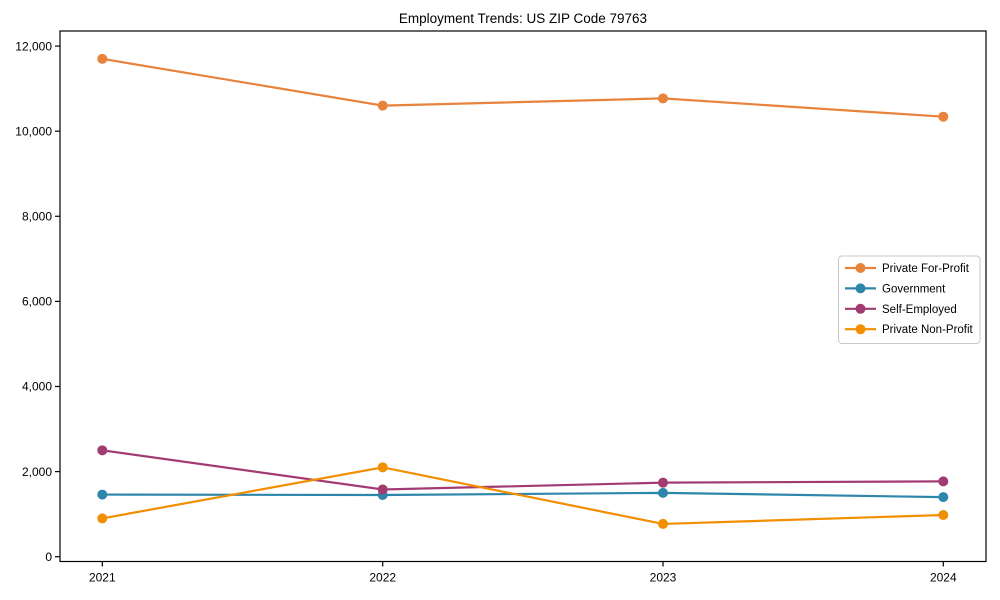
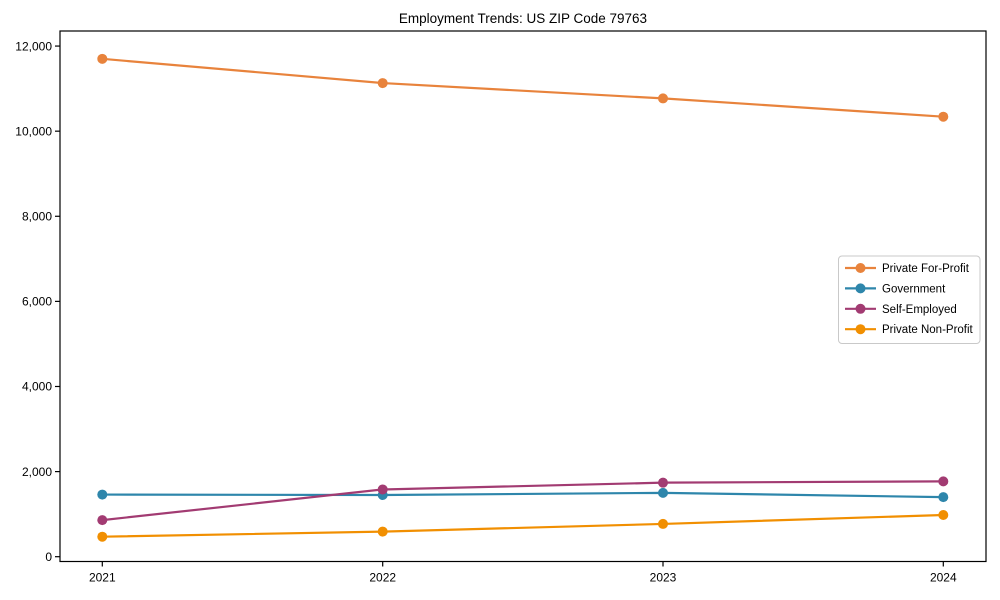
Self-Employed/2021: 2500 -> 900
Private Non-Profit/2021: 900 -> 500
Private For-Profit/2022: 10600 -> 11100
Private Non-Profit/2022: 2100 -> 600
